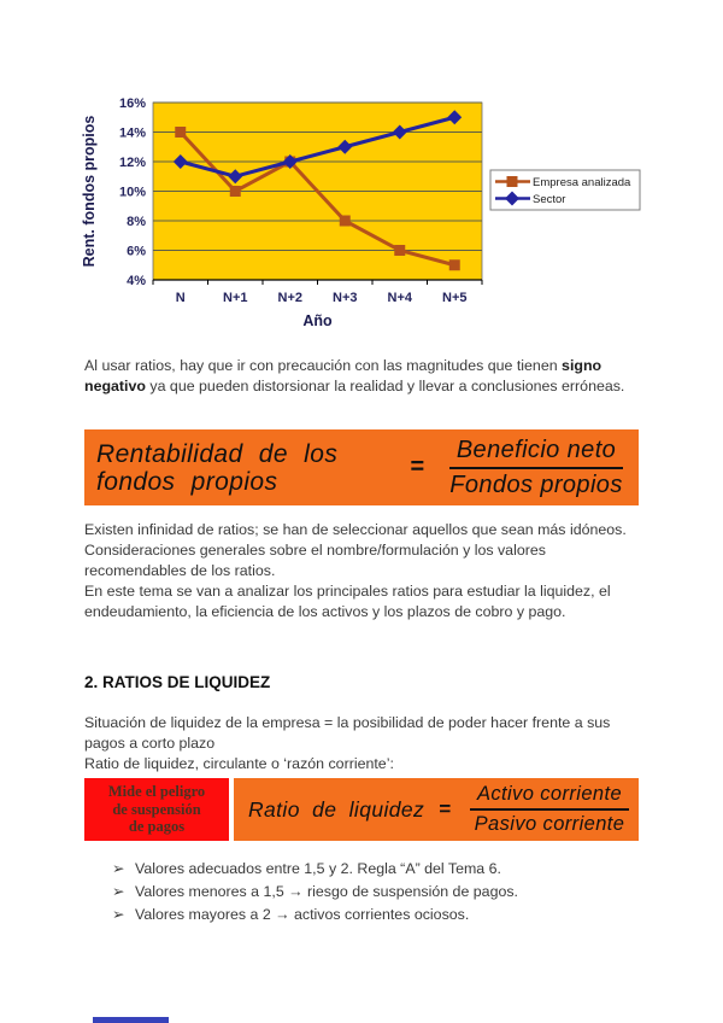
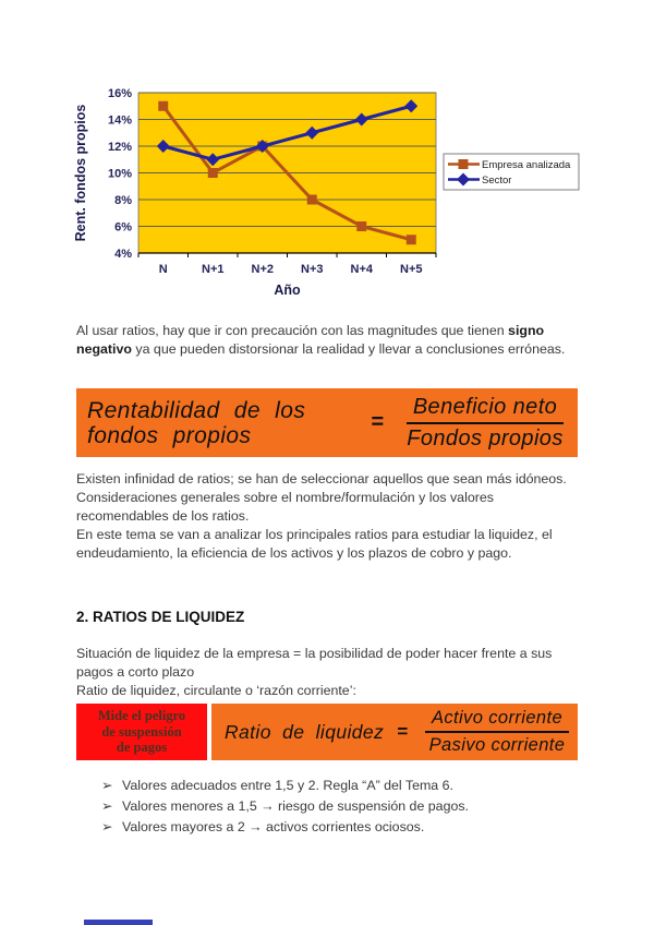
Empresa analizada/N: 14% -> 15%
